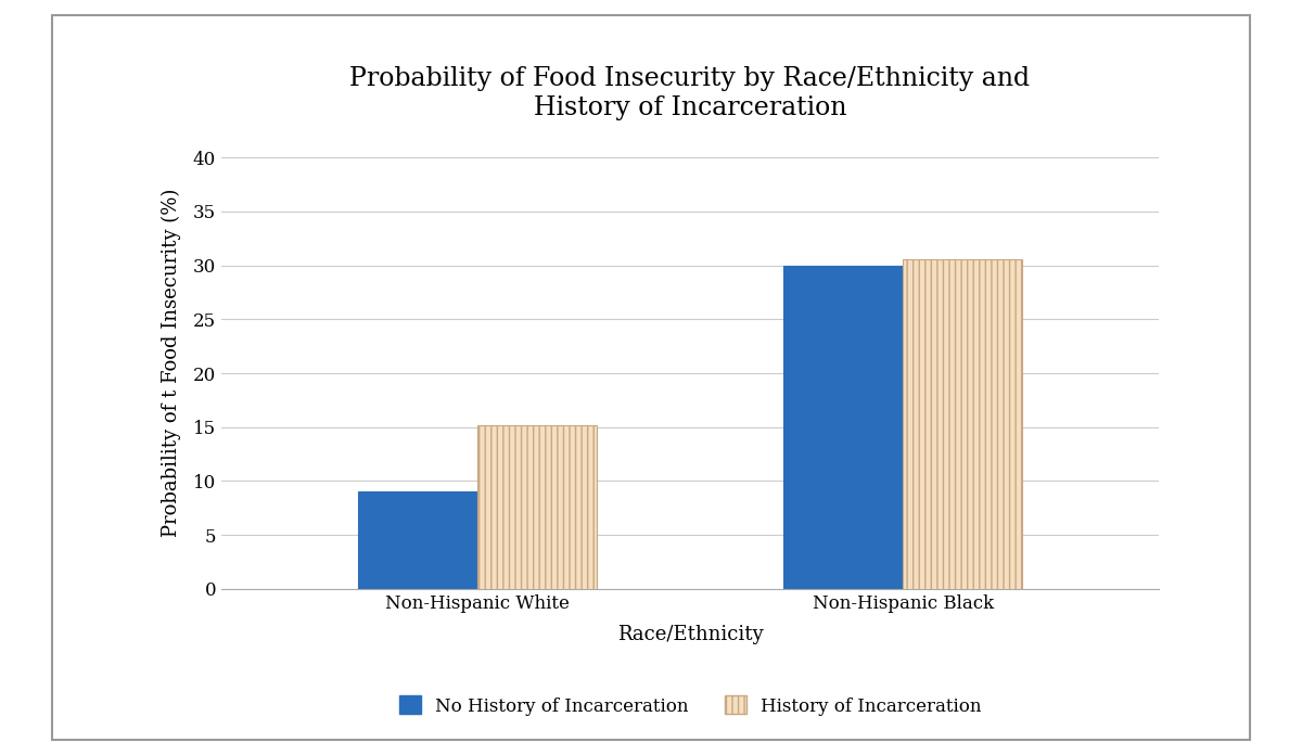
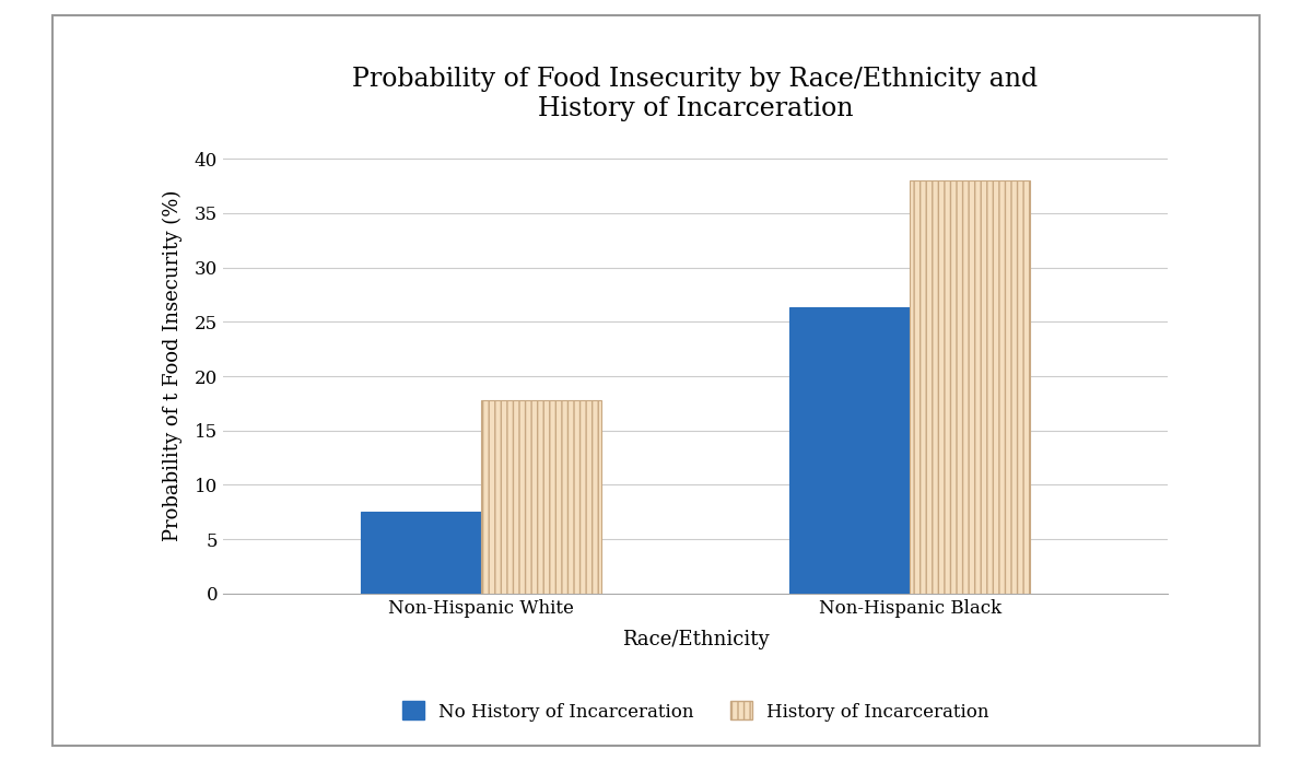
No History of Incarceration/Non-Hispanic White: 9.0 -> 7.5
History of Incarceration/Non-Hispanic White: 15.2 -> 17.8
No History of Incarceration/Non-Hispanic Black: 30.0 -> 26.3
History of Incarceration/Non-Hispanic Black: 30.6 -> 38.0
